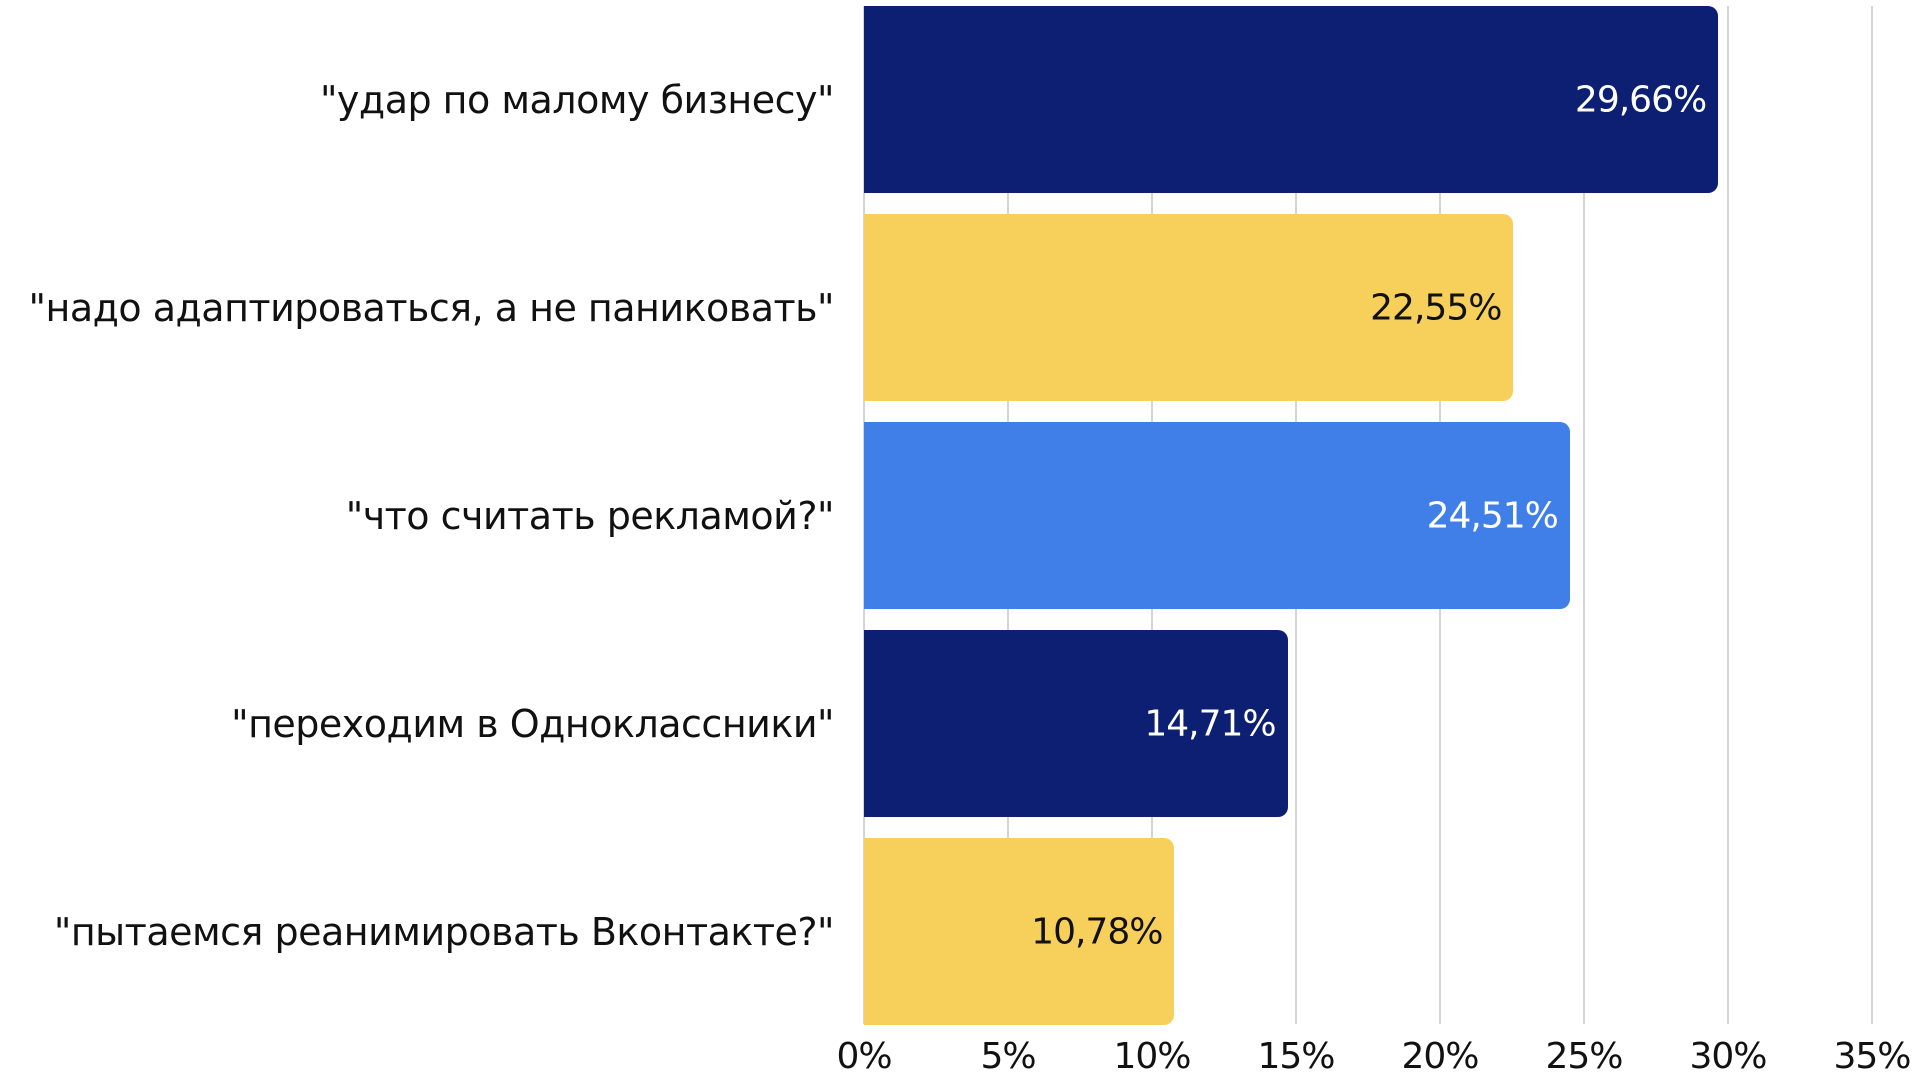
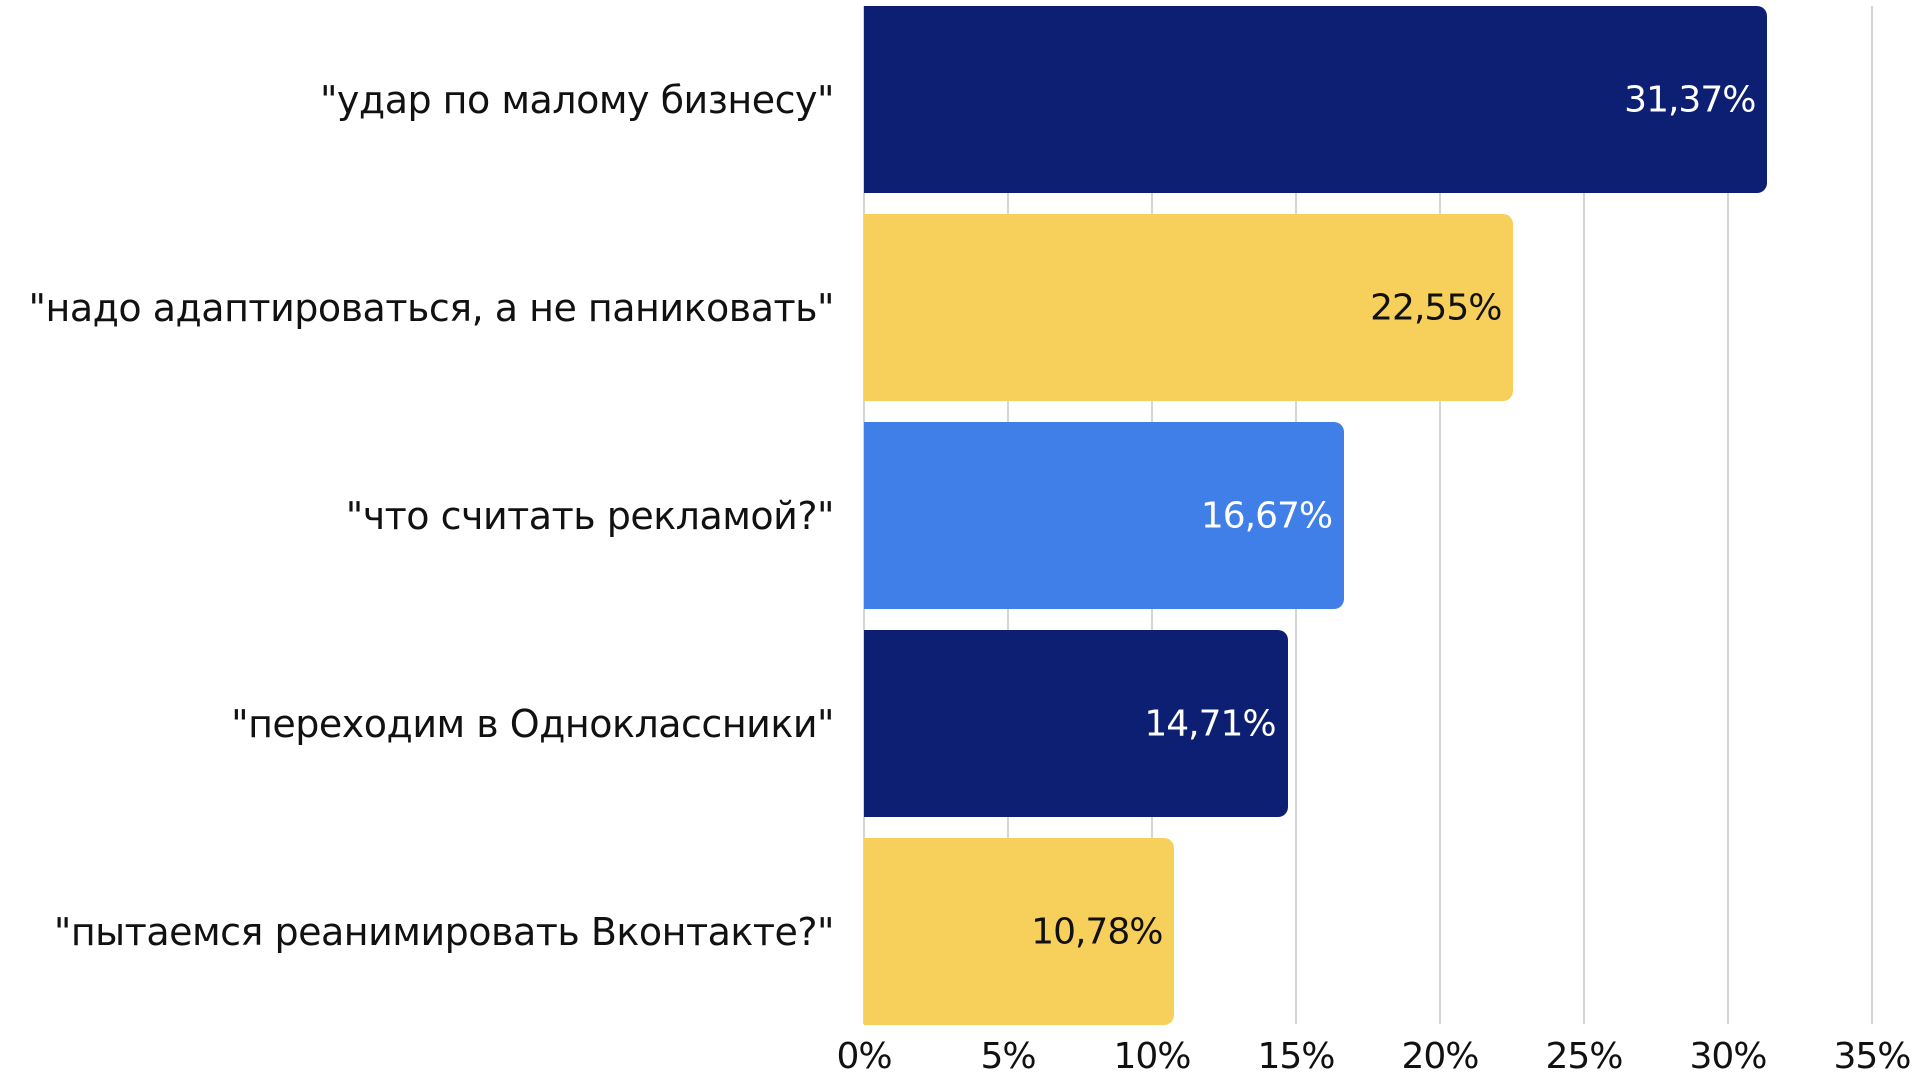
"удар по малому бизнесу": 29,66% -> 31,37%
"что считать рекламой?": 24,51% -> 16,67%
